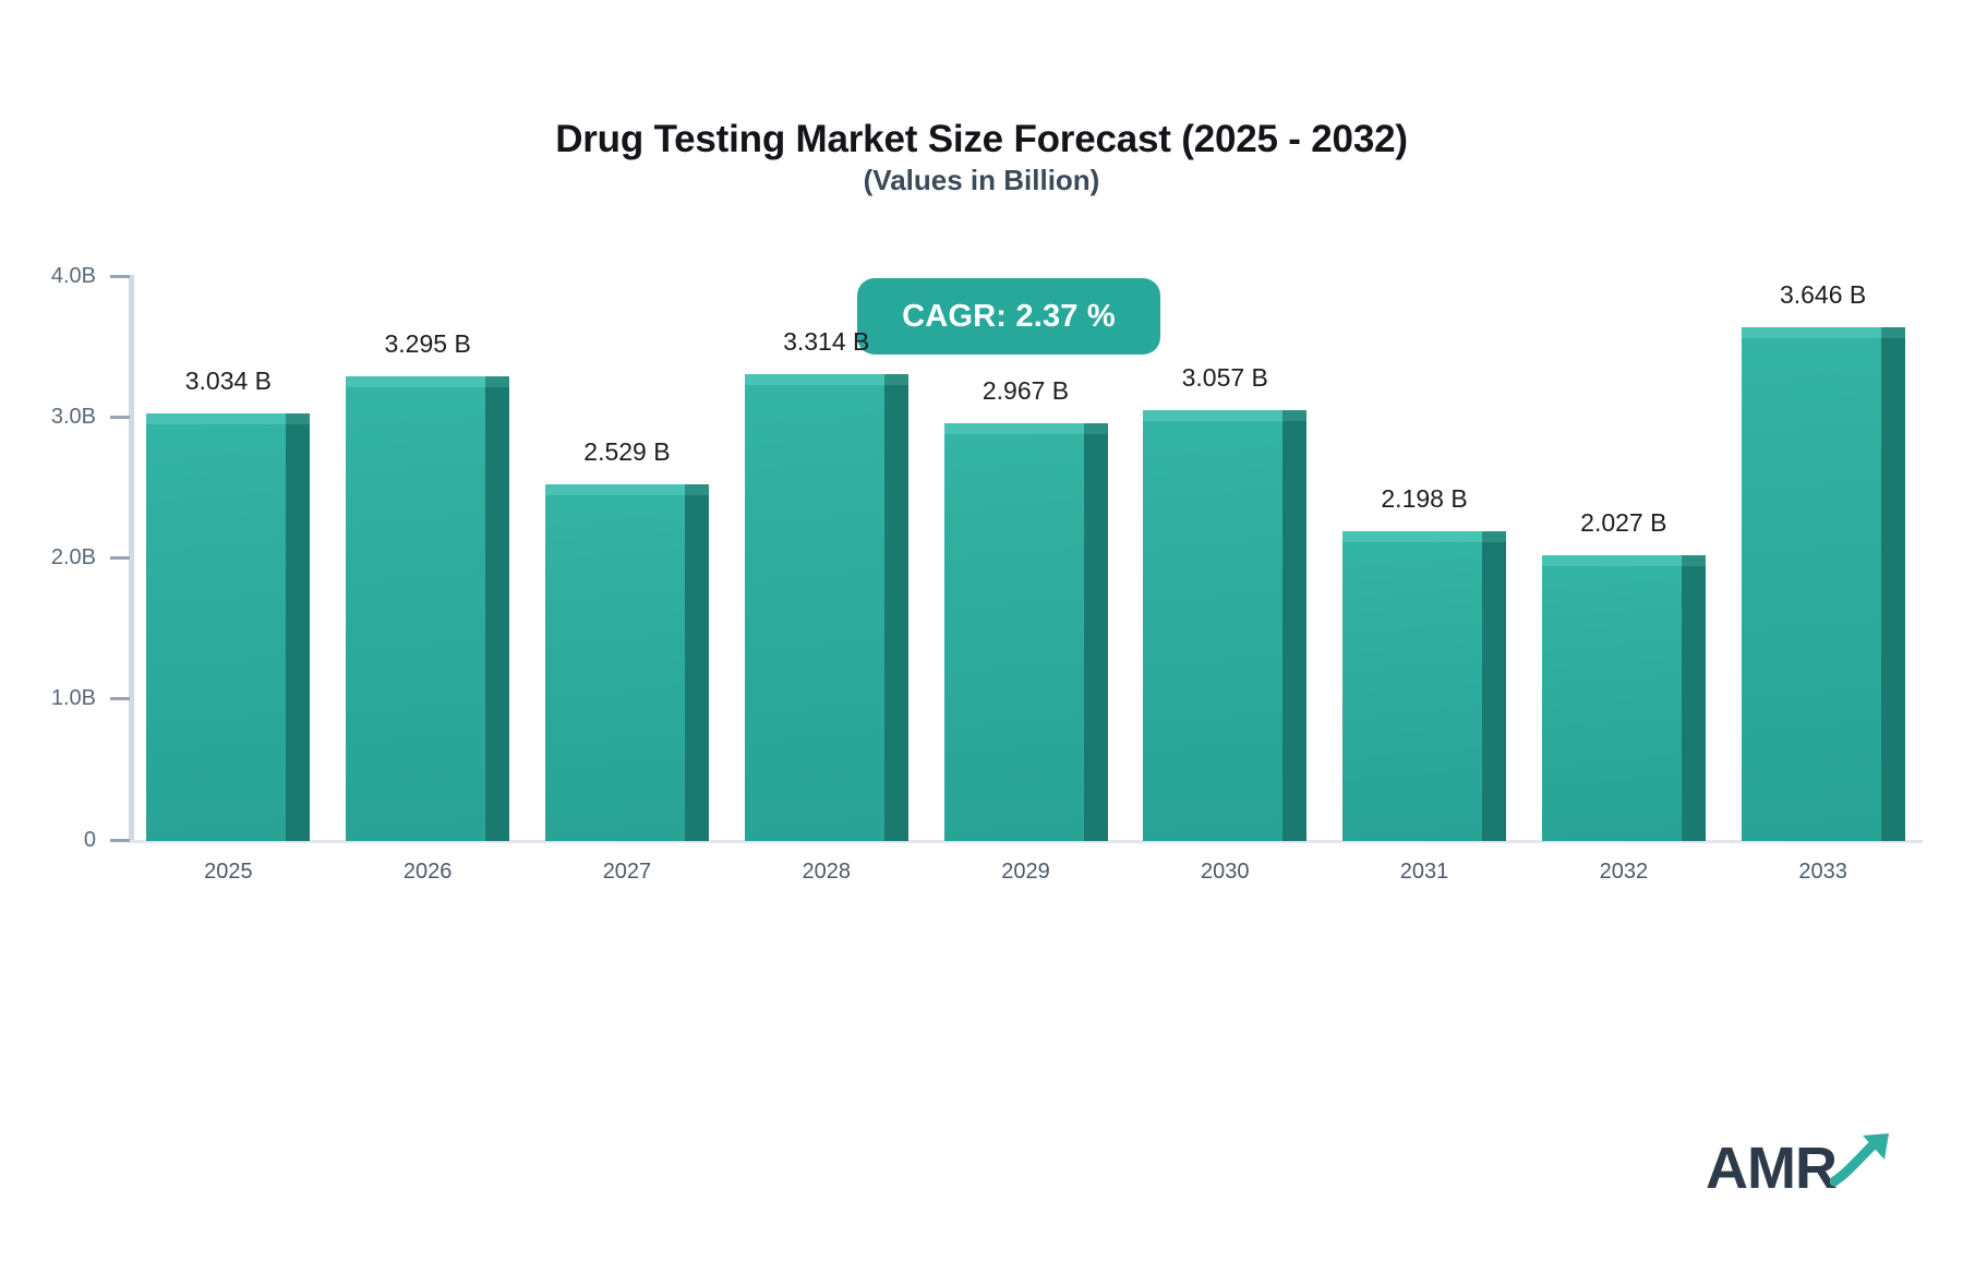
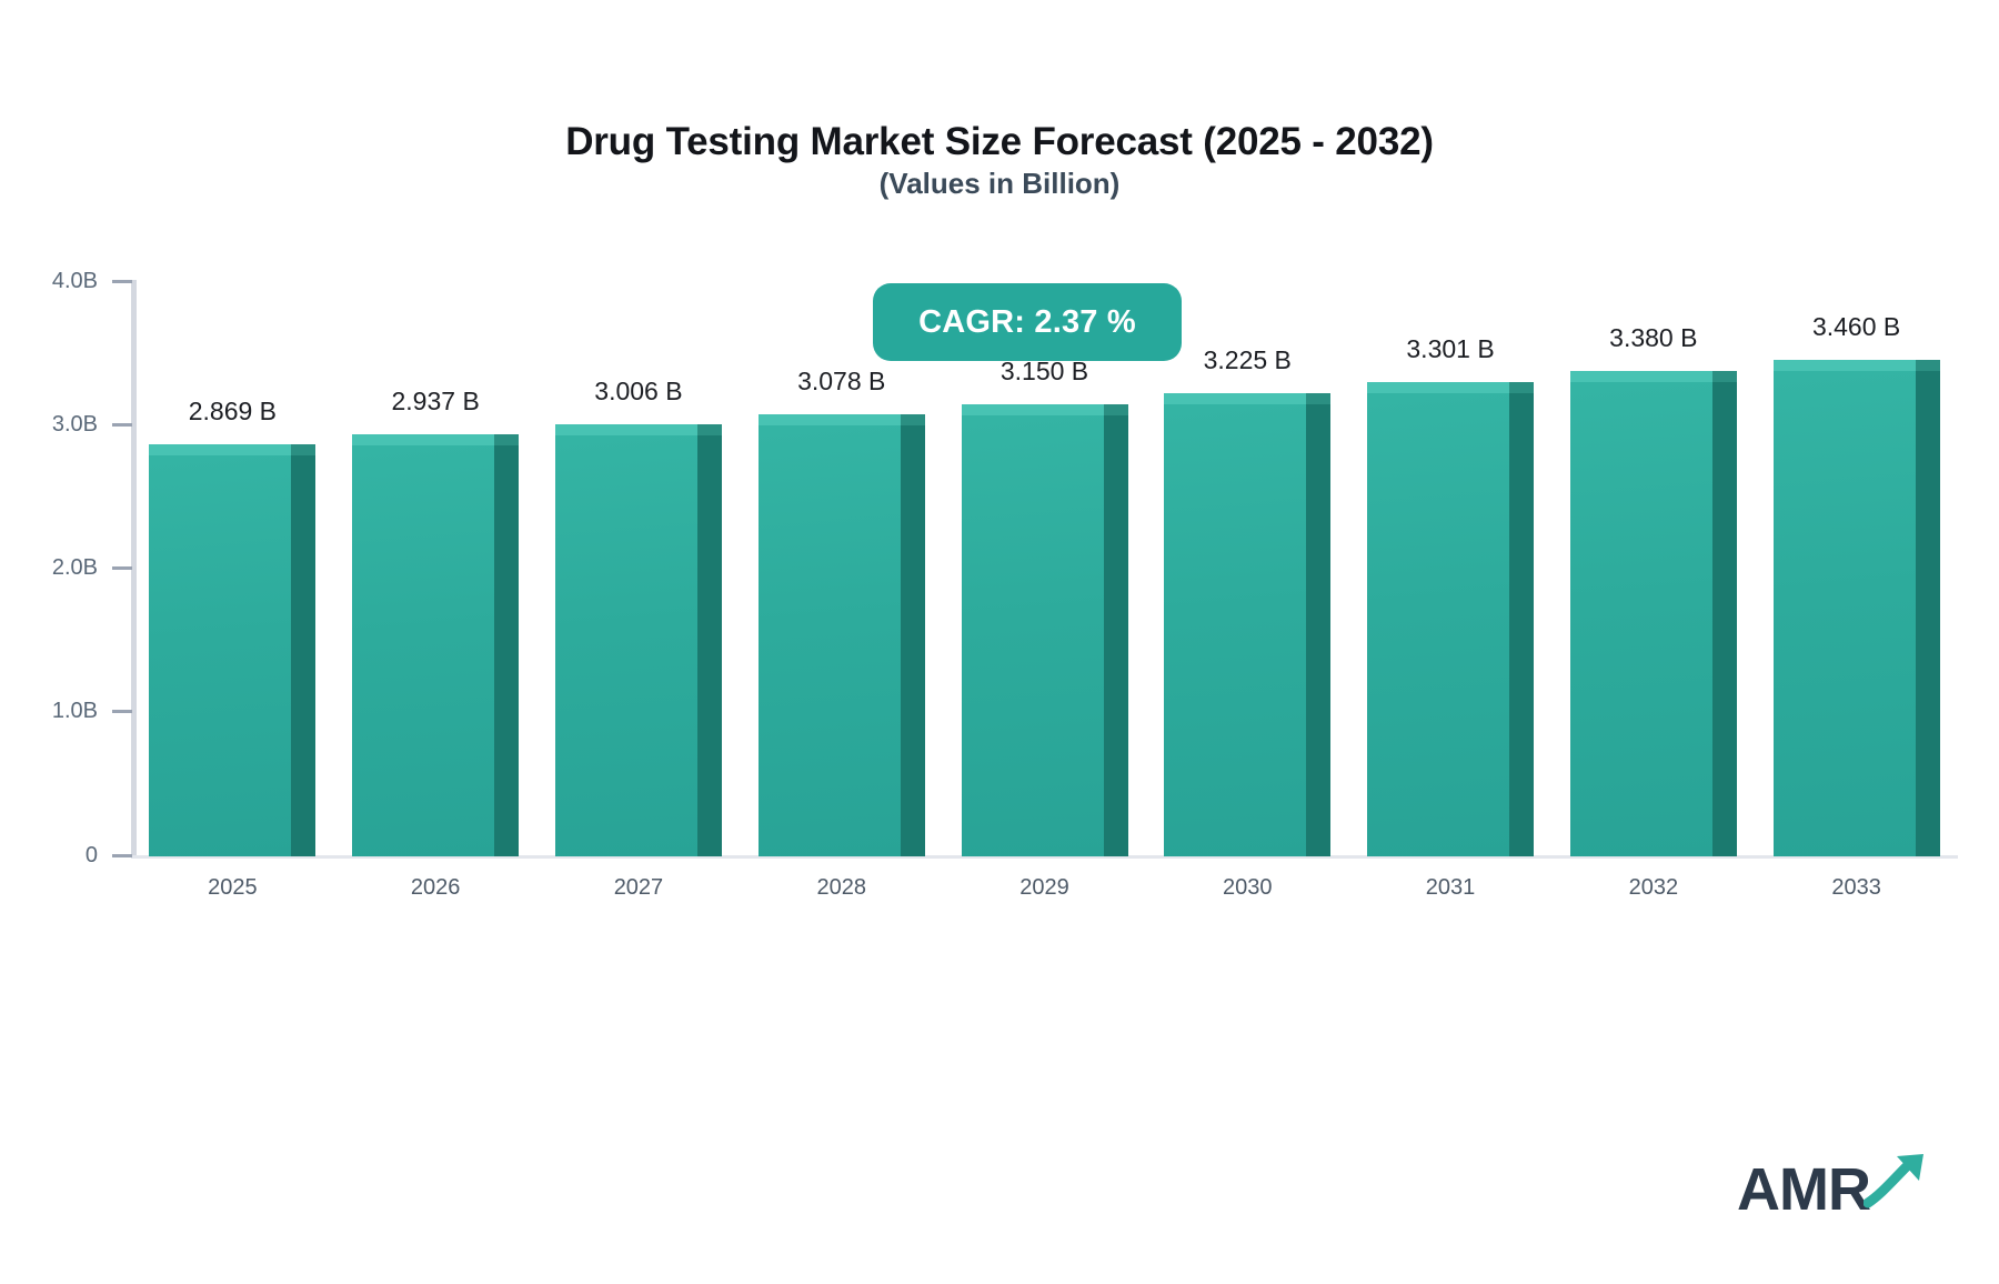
2025: 3.034 -> 2.869
2026: 3.295 -> 2.937
2027: 2.529 -> 3.006
2028: 3.314 -> 3.078
2029: 2.967 -> 3.150
2030: 3.057 -> 3.225
2031: 2.198 -> 3.301
2032: 2.027 -> 3.380
2033: 3.646 -> 3.460
